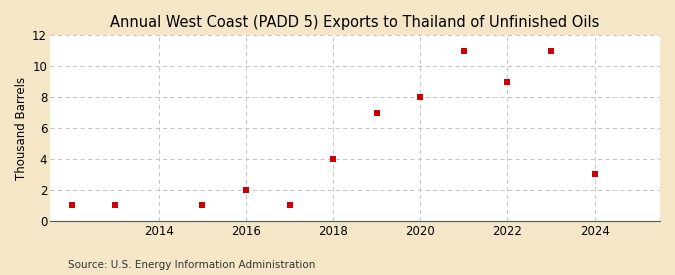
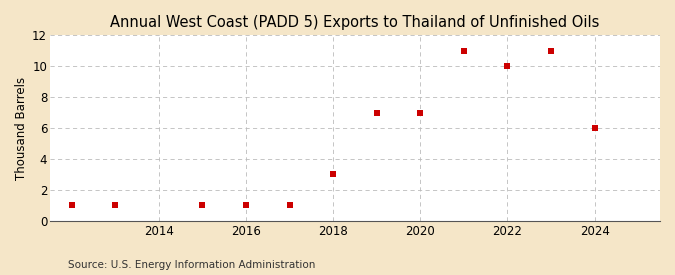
2016: 2 -> 1
2018: 4 -> 3
2020: 8 -> 7
2022: 9 -> 10
2024: 3 -> 6
